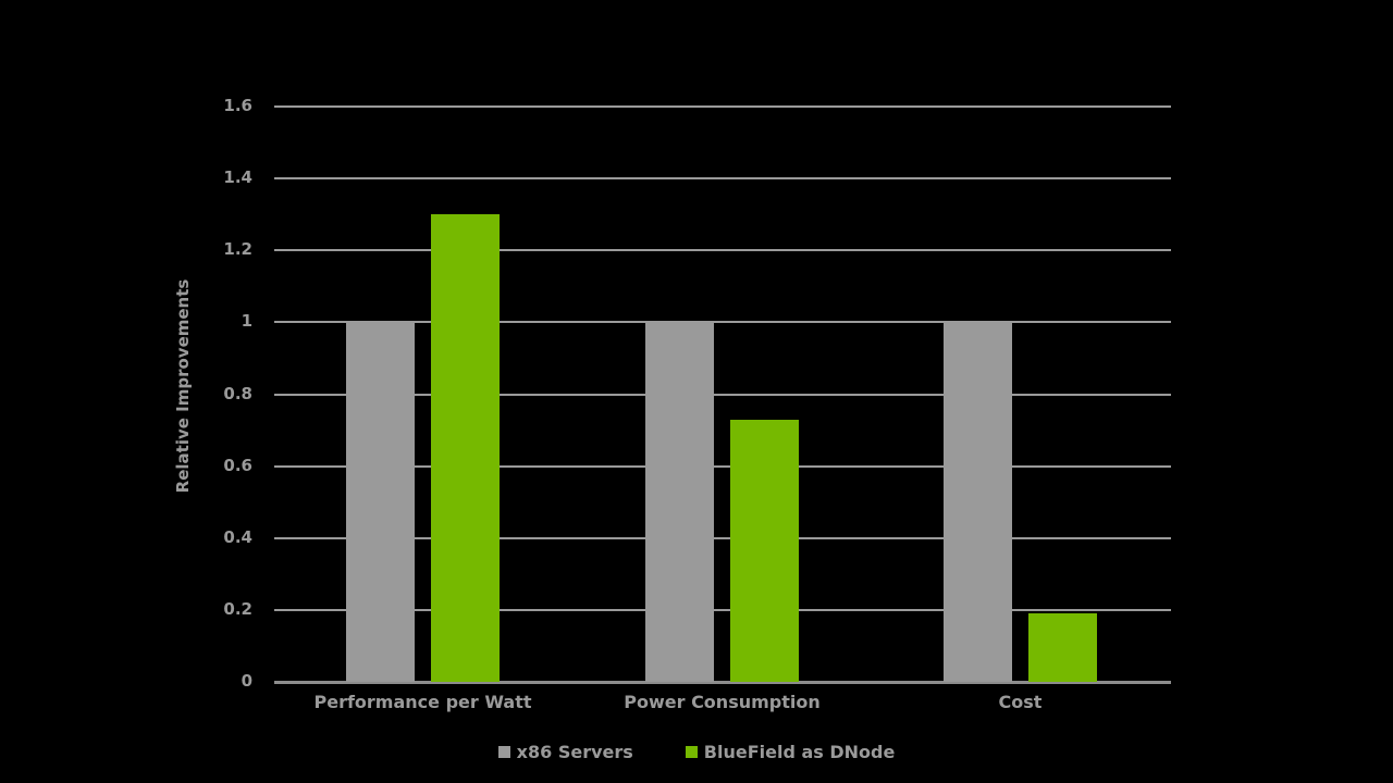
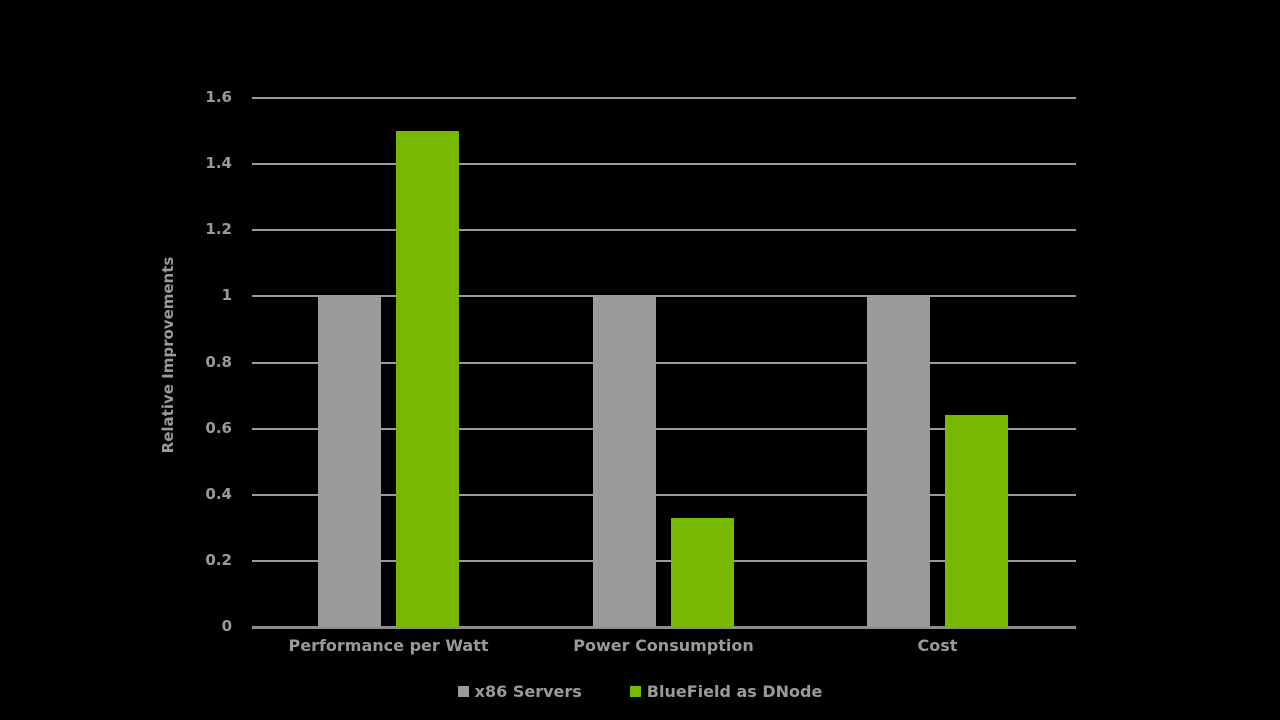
BlueField as DNode/Performance per Watt: 1.30 -> 1.50
BlueField as DNode/Power Consumption: 0.73 -> 0.33
BlueField as DNode/Cost: 0.19 -> 0.64
